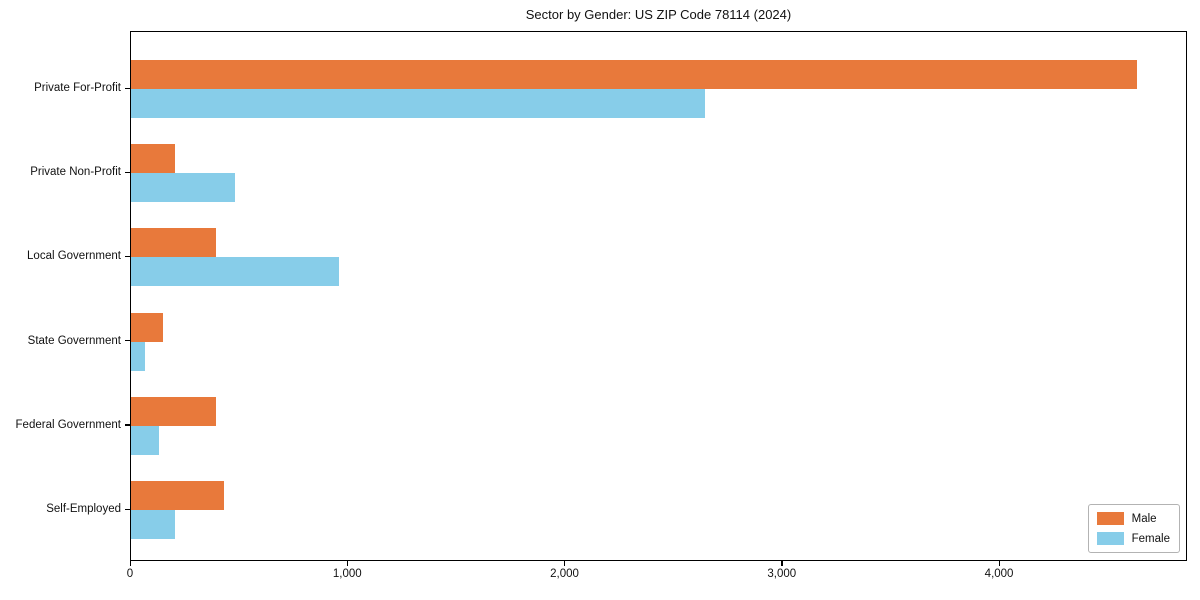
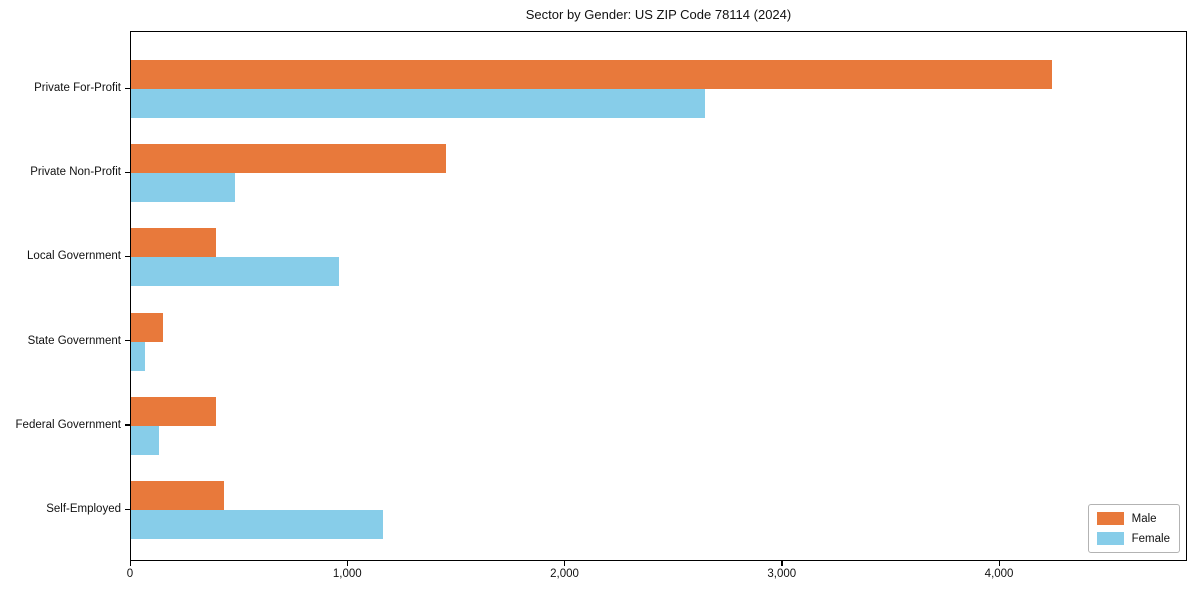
Male/Private For-Profit: 4630 -> 4240
Male/Private Non-Profit: 200 -> 1450
Female/Self-Employed: 200 -> 1160
